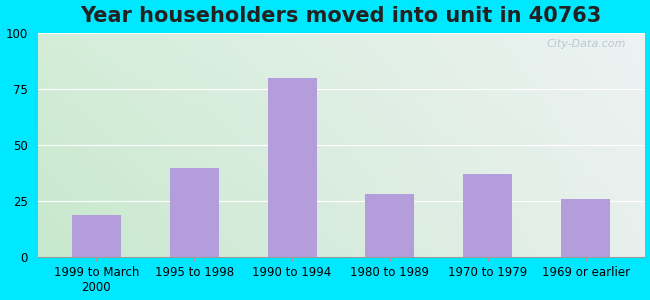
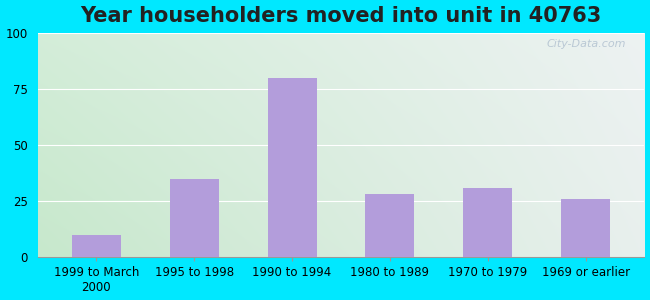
1999 to March 2000: 19 -> 10
1995 to 1998: 40 -> 35
1970 to 1979: 37 -> 31
